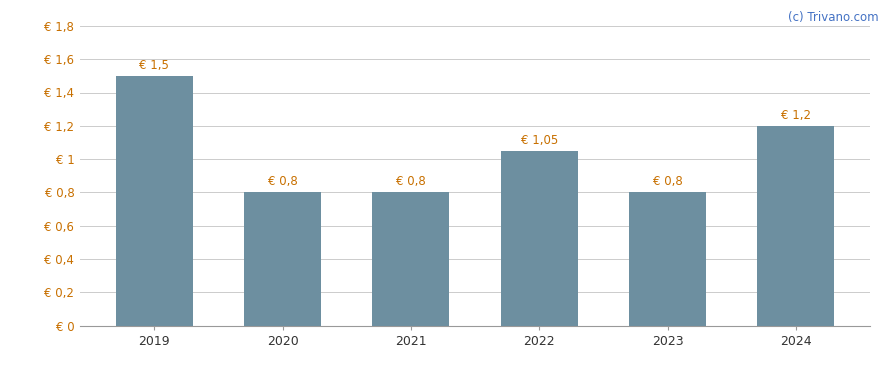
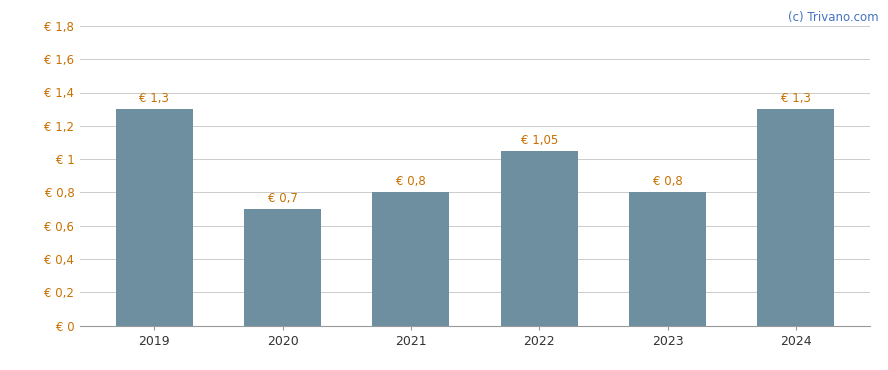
2019: 1,5 -> 1,3
2020: 0,8 -> 0,7
2024: 1,2 -> 1,3
